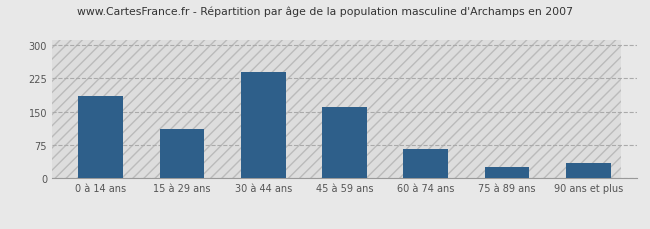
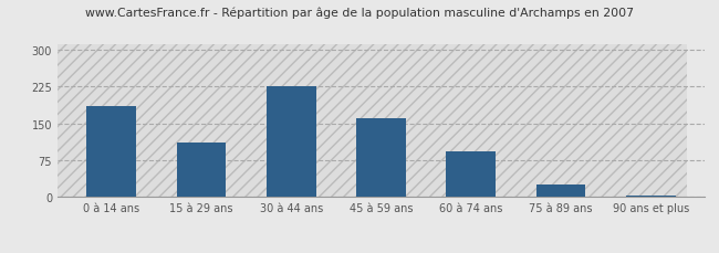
30 à 44 ans: 240 -> 226
60 à 74 ans: 65 -> 93
90 ans et plus: 35 -> 4
